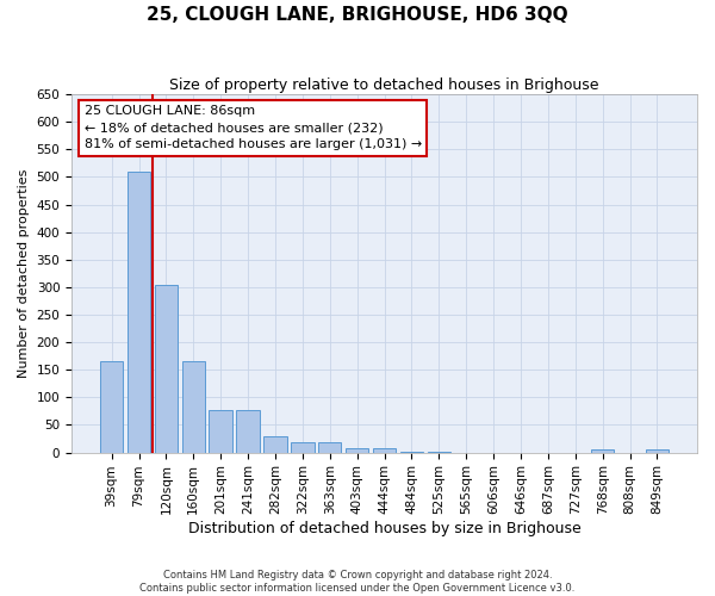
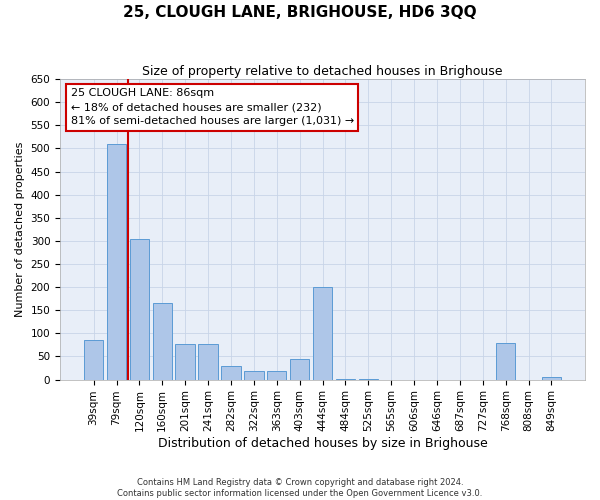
39sqm: 165 -> 85
403sqm: 7 -> 45
444sqm: 7 -> 200
768sqm: 5 -> 80
